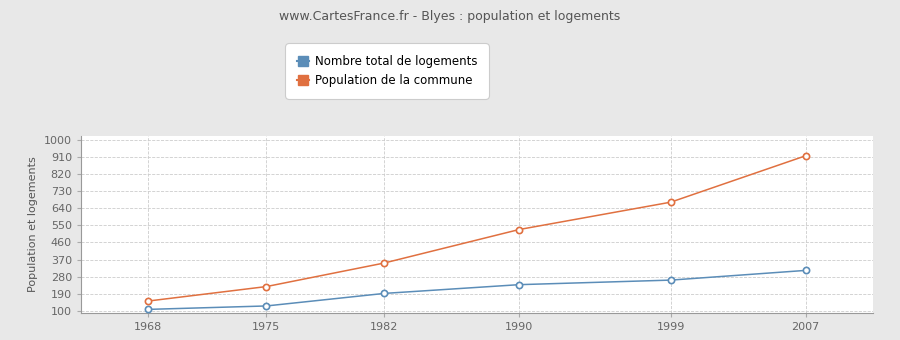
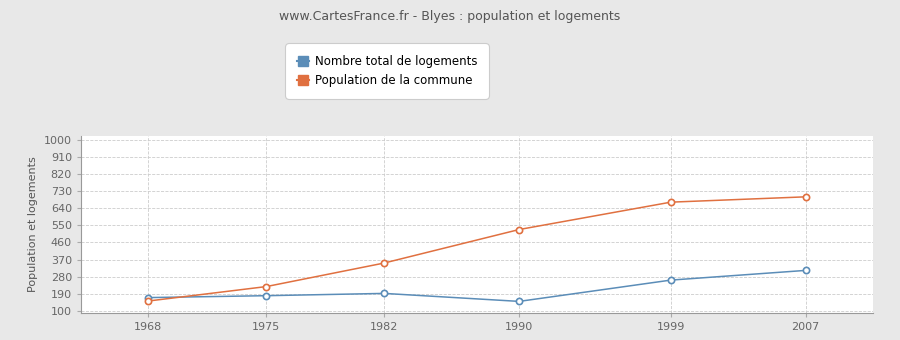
Nombre total de logements/1968: 110 -> 170
Nombre total de logements/1975: 130 -> 180
Nombre total de logements/1990: 240 -> 150
Population de la commune/2007: 920 -> 700
